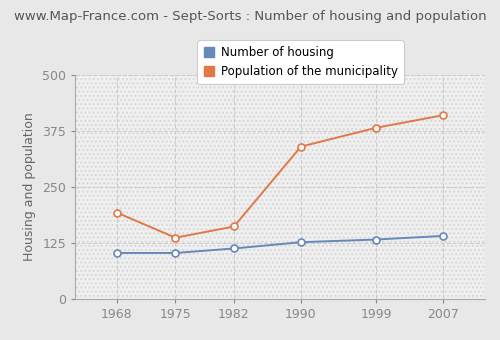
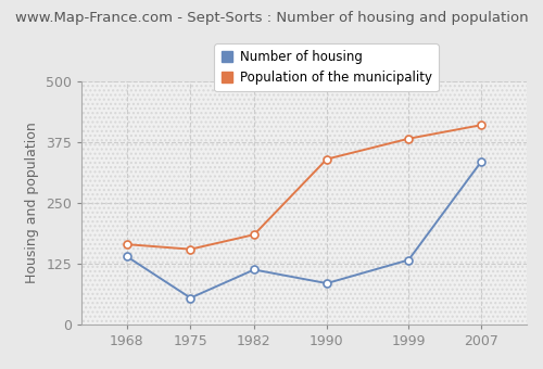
Number of housing/1968: 103 -> 140
Population of the municipality/1968: 193 -> 165
Number of housing/1975: 103 -> 55
Population of the municipality/1975: 137 -> 155
Population of the municipality/1982: 162 -> 185
Number of housing/1990: 127 -> 85
Number of housing/2007: 141 -> 335
